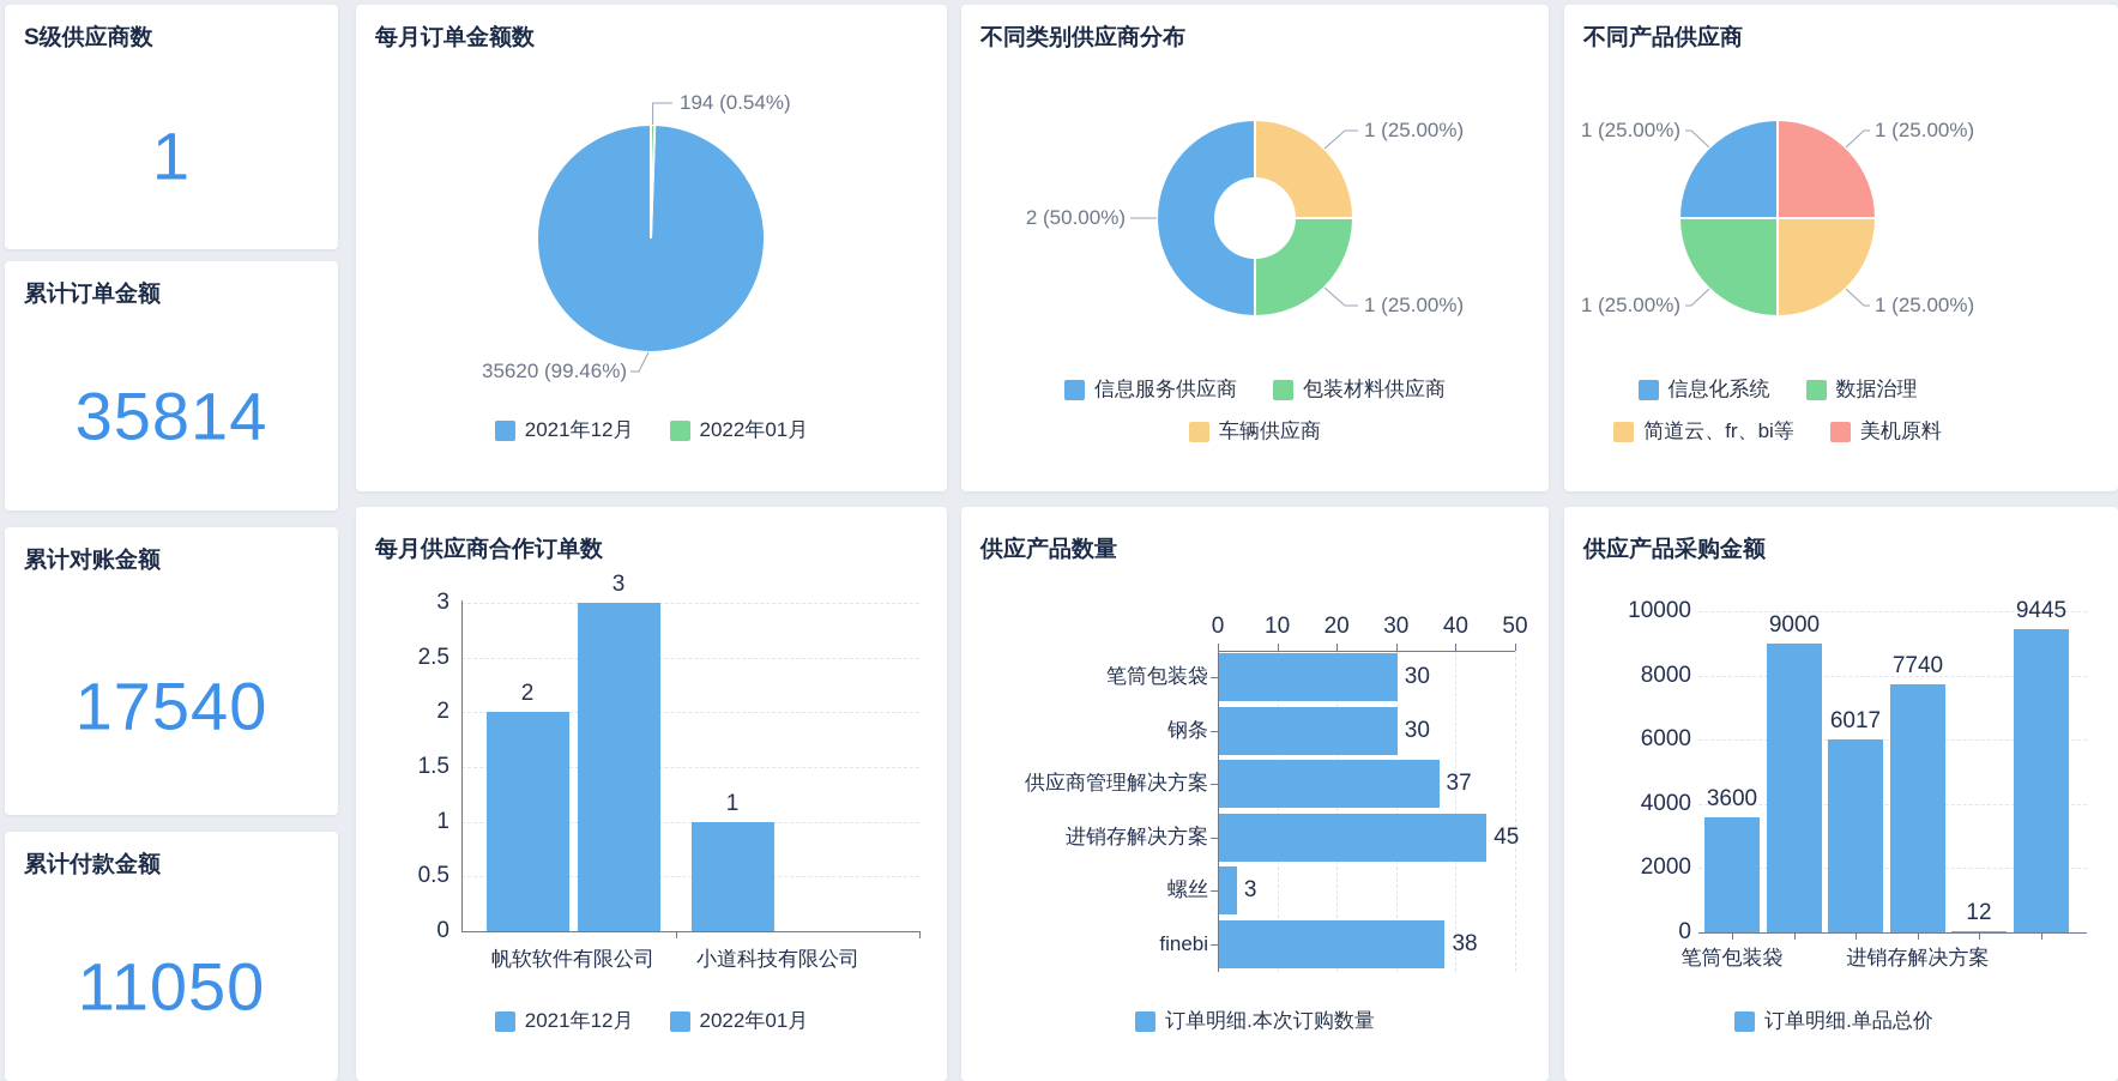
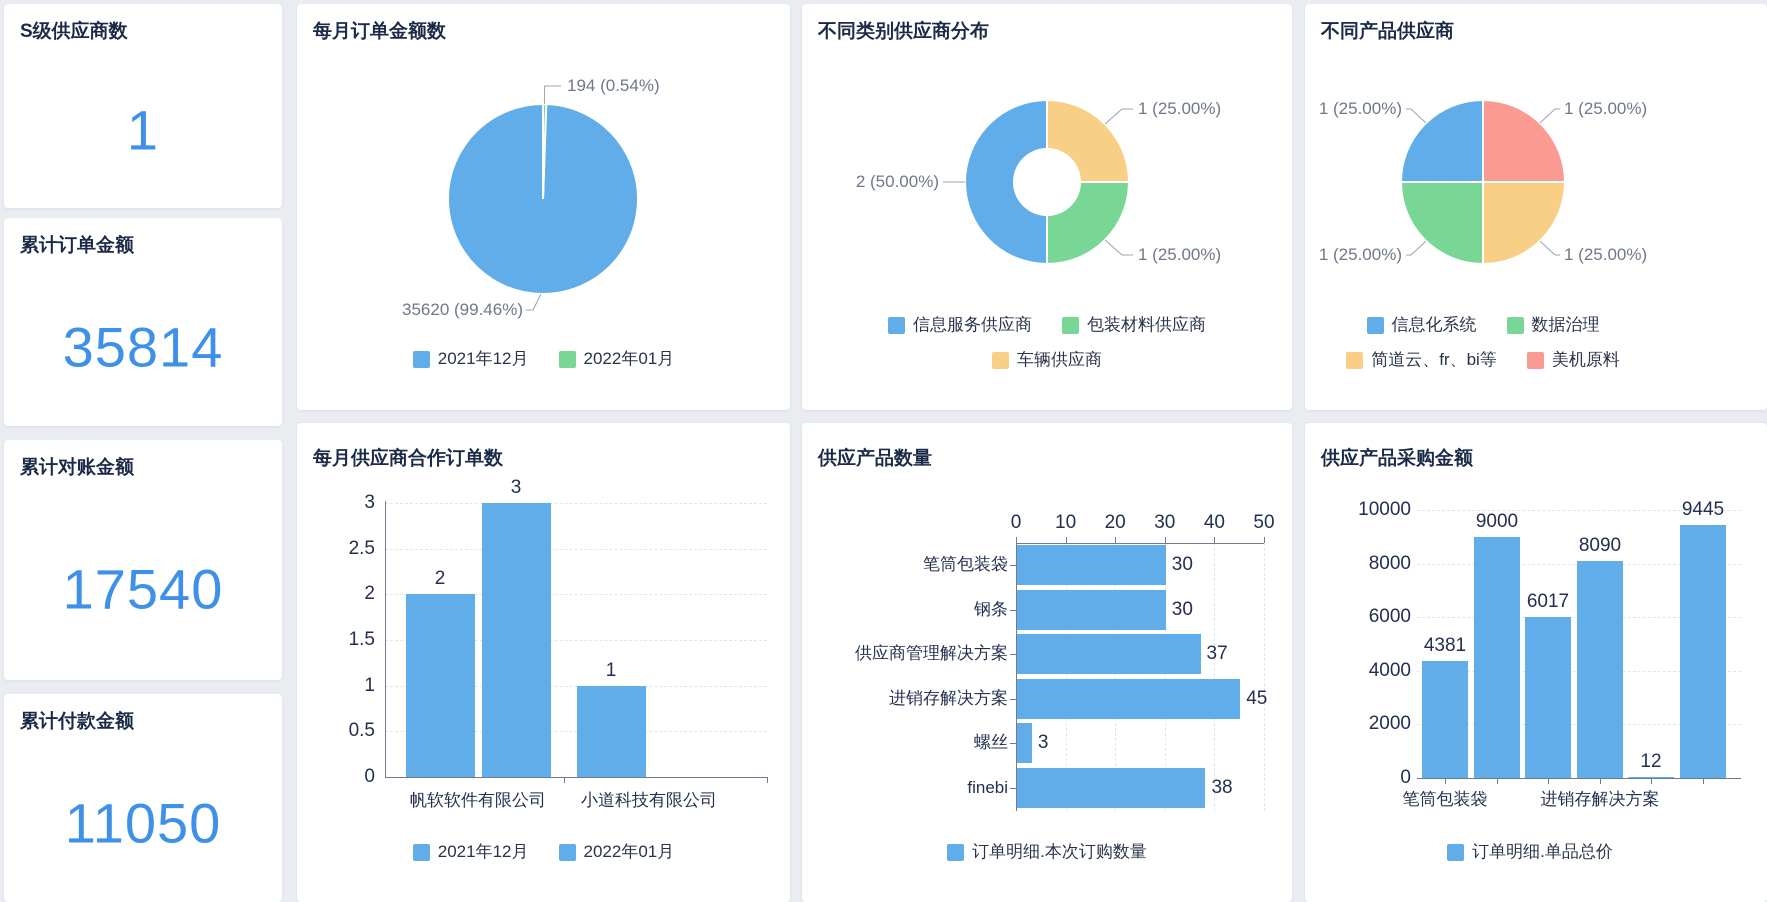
供应产品采购金额/笔筒包装袋: 3600 -> 4381
供应产品采购金额/进销存解决方案: 7740 -> 8090
